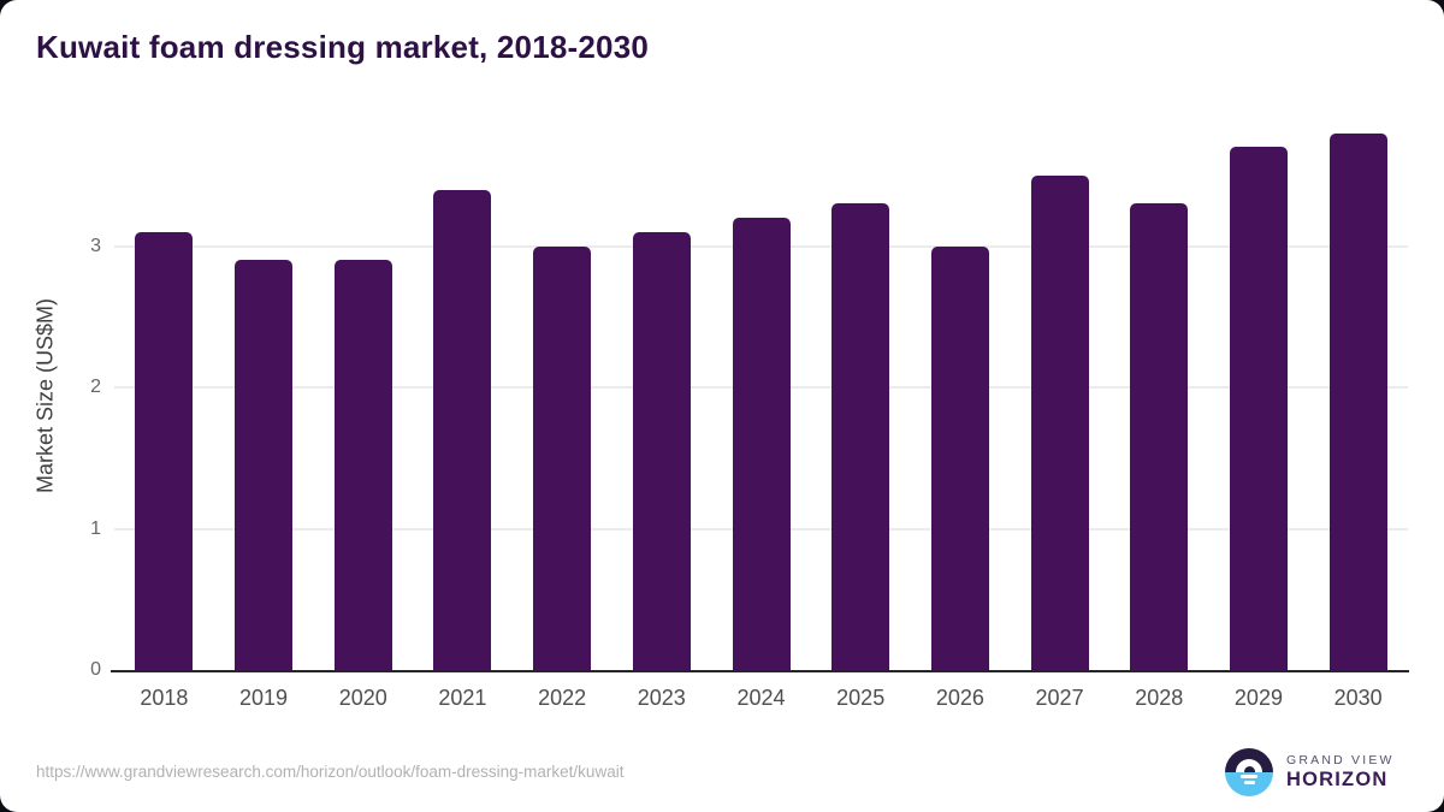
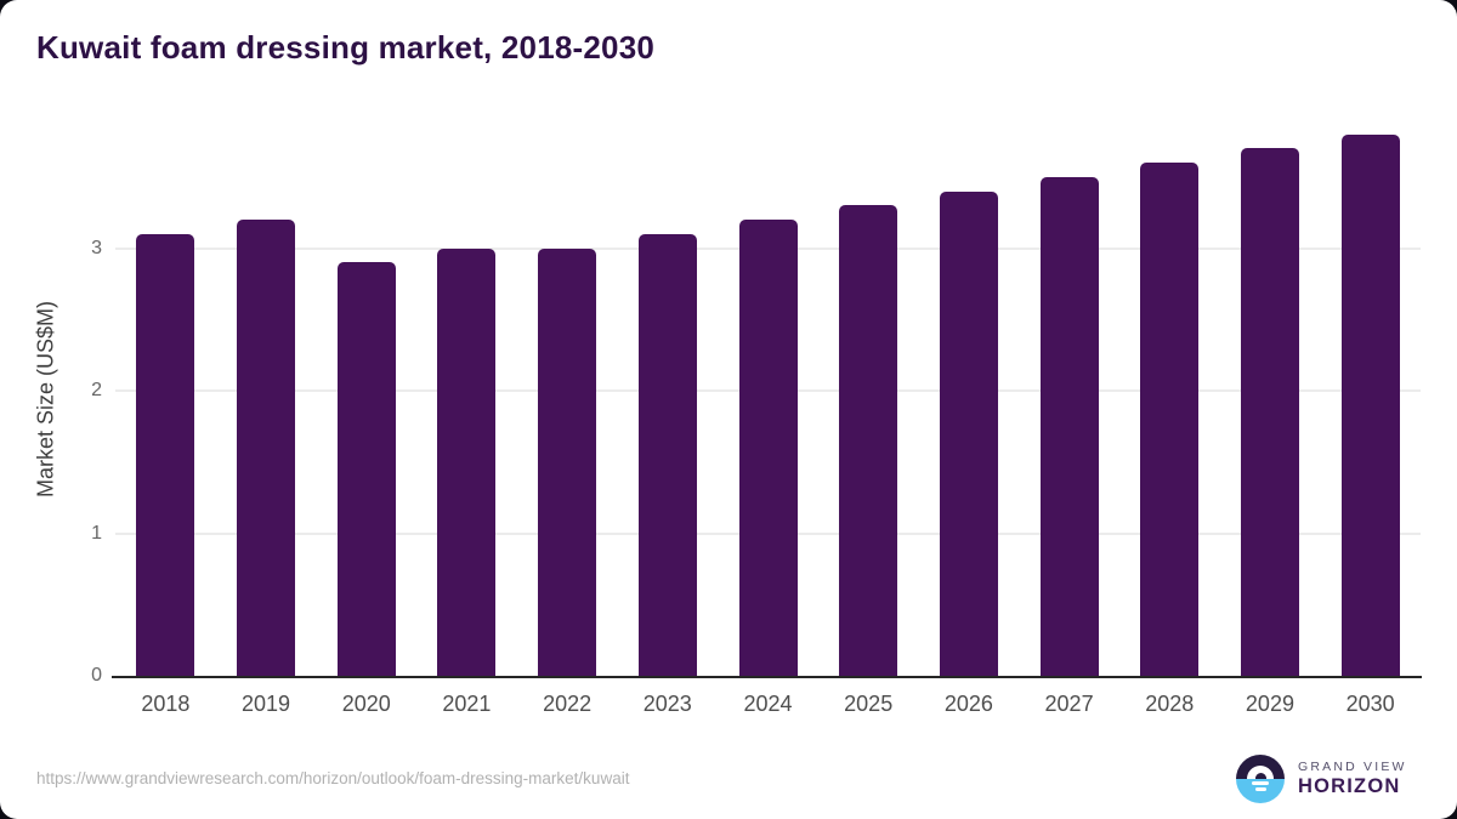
2019: 2.9 -> 3.2
2021: 3.4 -> 3.0
2026: 3.0 -> 3.4
2028: 3.3 -> 3.6
